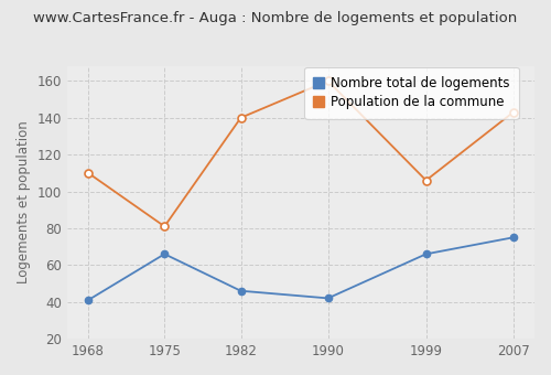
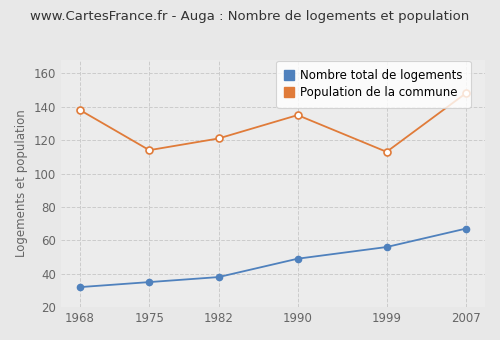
Nombre total de logements/1968: 41 -> 32
Population de la commune/1968: 110 -> 138
Nombre total de logements/1975: 66 -> 35
Population de la commune/1975: 81 -> 114
Nombre total de logements/1982: 46 -> 38
Population de la commune/1982: 140 -> 121
Nombre total de logements/1990: 42 -> 49
Population de la commune/1990: 160 -> 135
Nombre total de logements/1999: 66 -> 56
Population de la commune/1999: 106 -> 113
Nombre total de logements/2007: 75 -> 67
Population de la commune/2007: 143 -> 148
